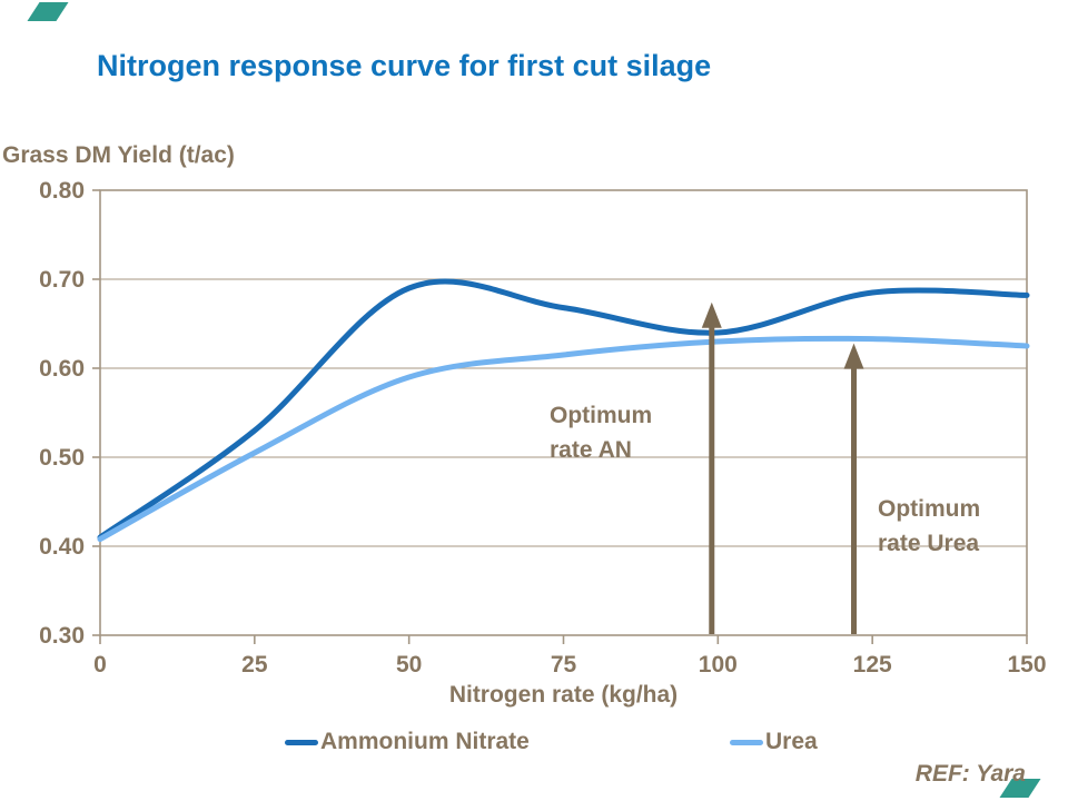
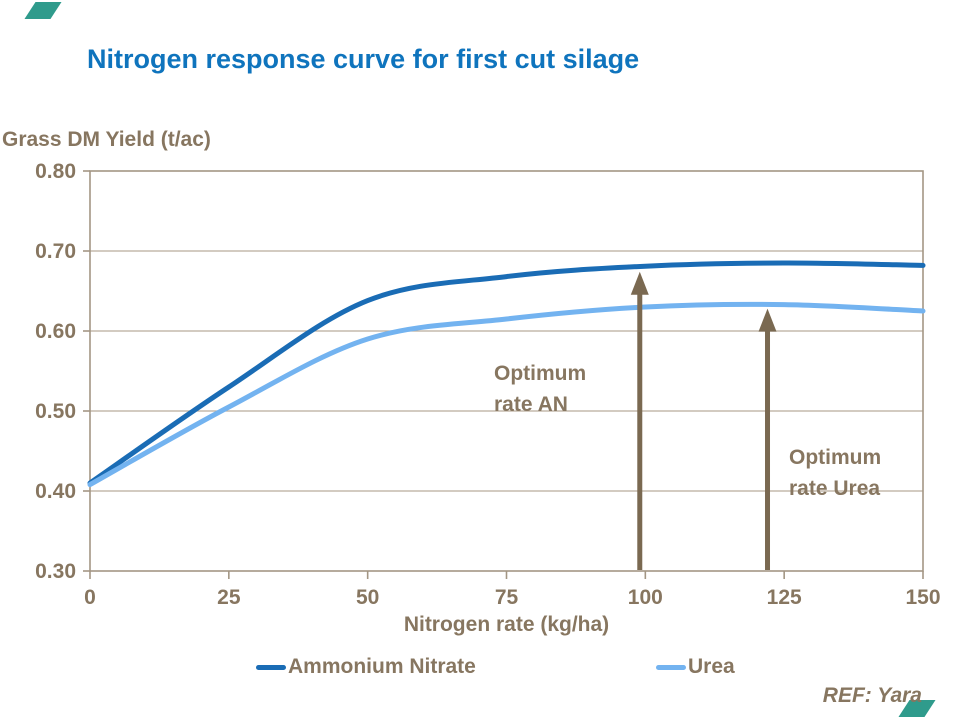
Ammonium Nitrate/50: 0.69 -> 0.64
Ammonium Nitrate/100: 0.64 -> 0.68
